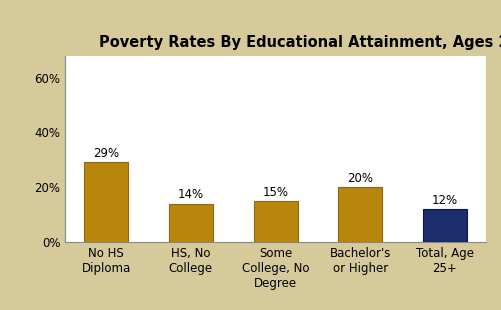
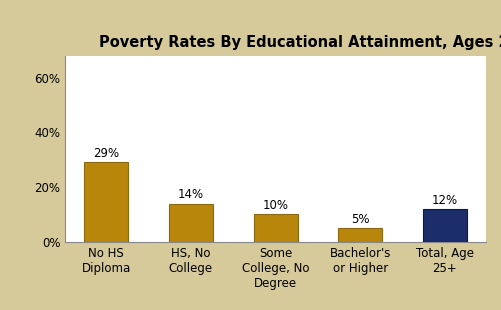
Some College, No Degree: 15% -> 10%
Bachelor's or Higher: 20% -> 5%
